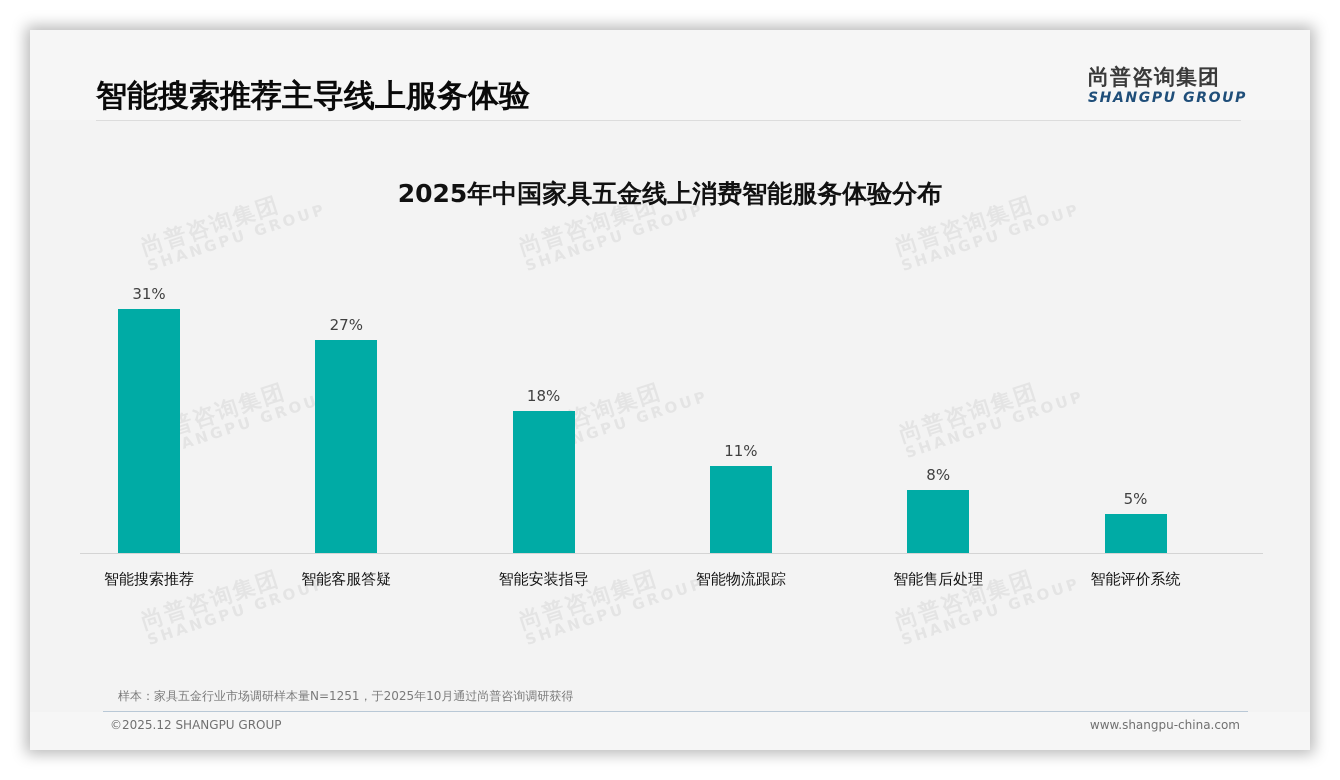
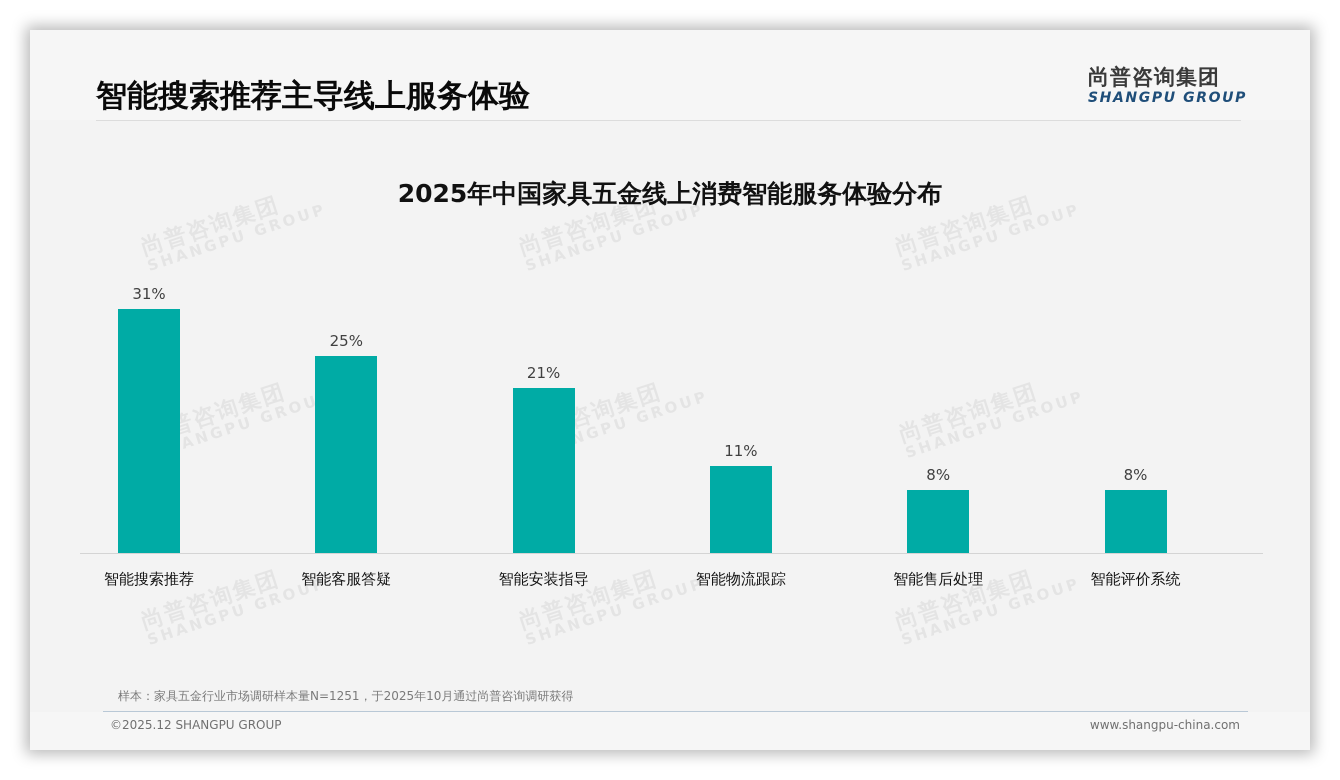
智能客服答疑: 27% -> 25%
智能安装指导: 18% -> 21%
智能评价系统: 5% -> 8%
